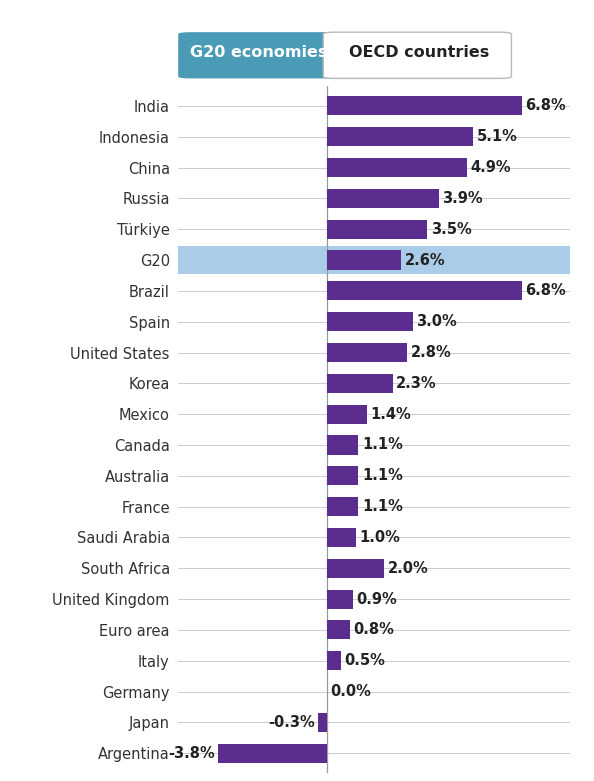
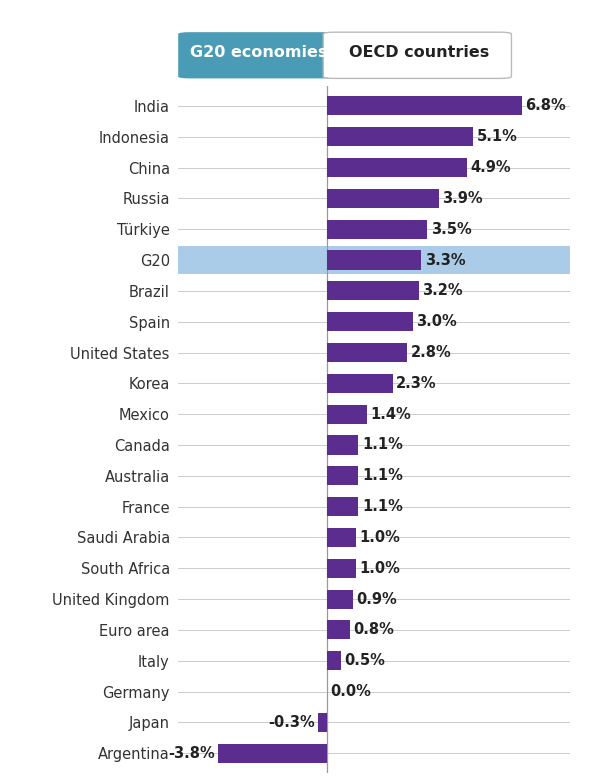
G20: 2.6% -> 3.3%
Brazil: 6.8% -> 3.2%
South Africa: 2.0% -> 1.0%
